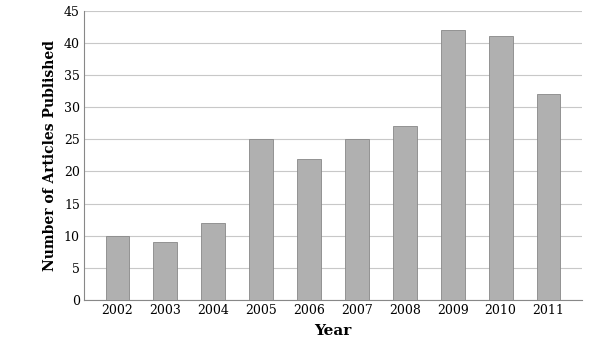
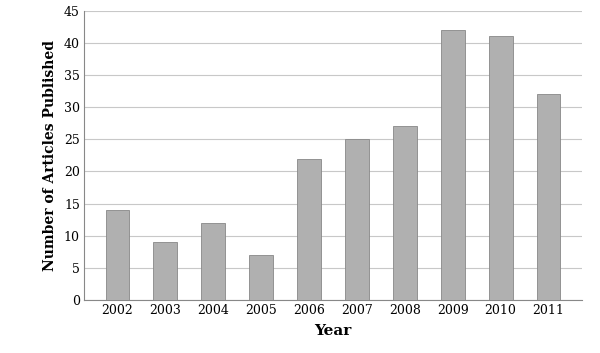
2002: 10 -> 14
2005: 25 -> 7
